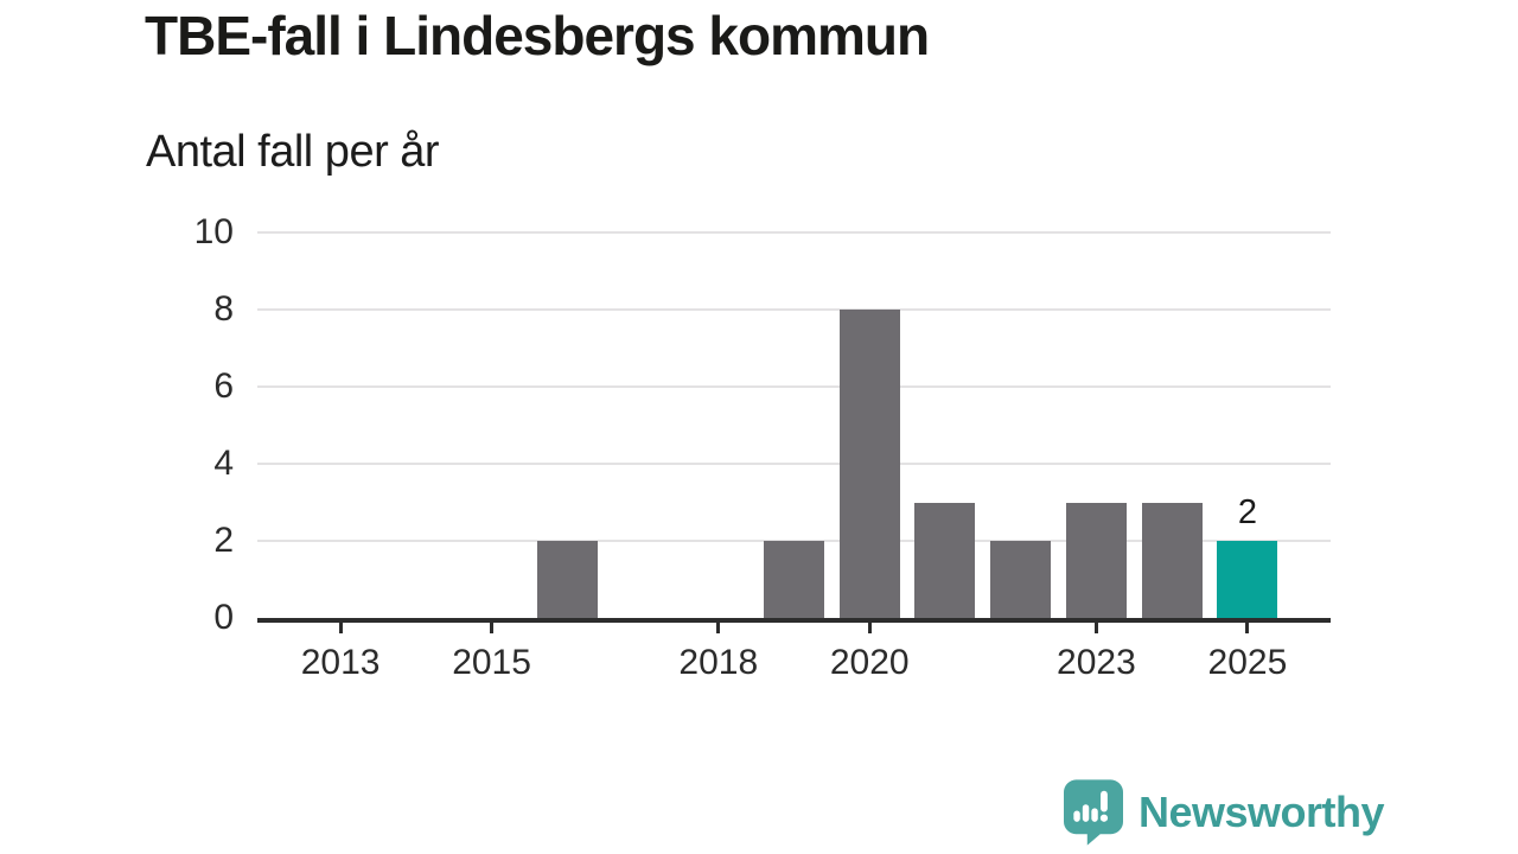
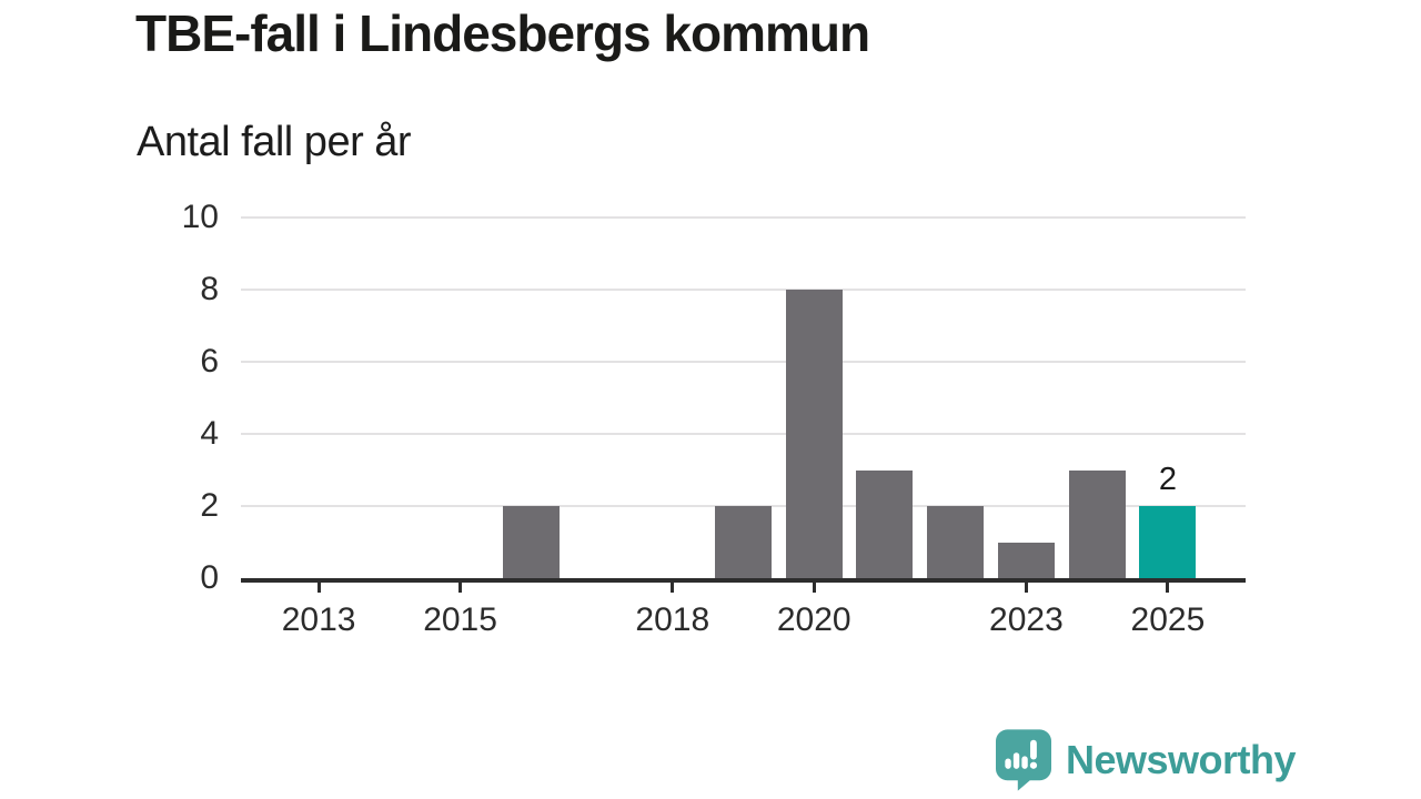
2023: 3 -> 1
